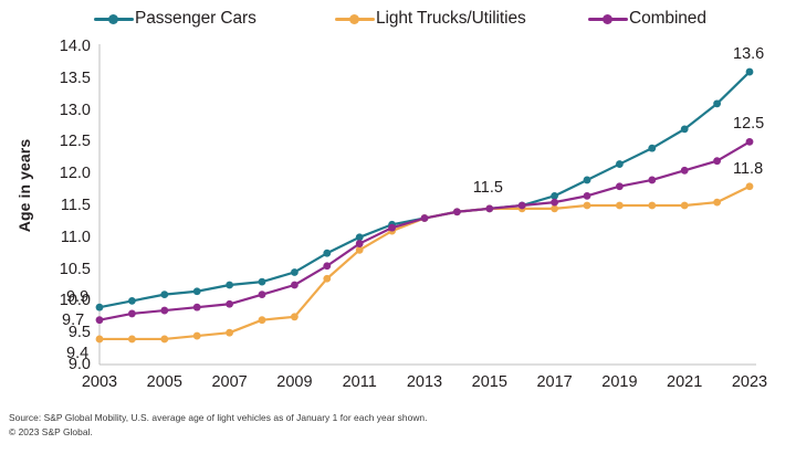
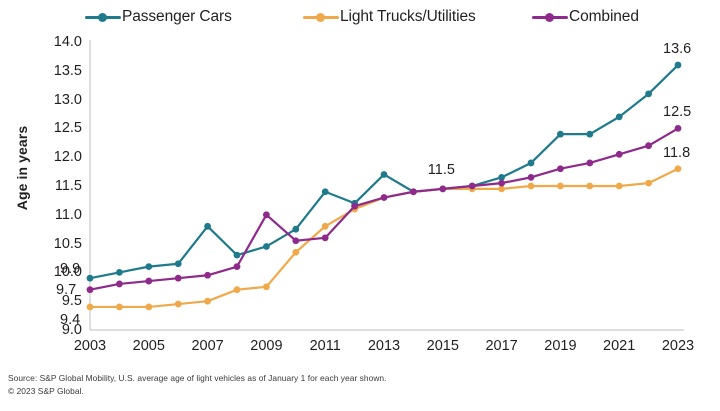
Passenger Cars/2007: 10.2 -> 10.8
Combined/2009: 10.2 -> 11.0
Passenger Cars/2011: 11.0 -> 11.4
Combined/2011: 10.9 -> 10.6
Passenger Cars/2013: 11.3 -> 11.7
Passenger Cars/2019: 12.2 -> 12.4
